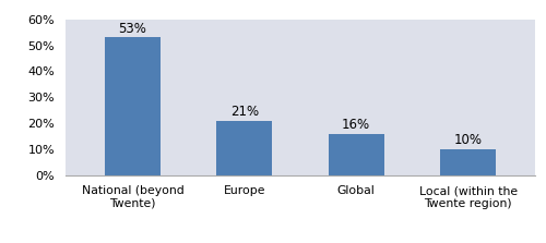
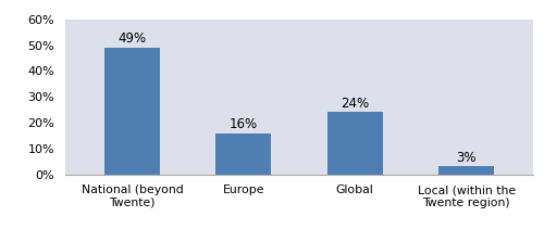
National (beyond Twente): 53% -> 49%
Europe: 21% -> 16%
Global: 16% -> 24%
Local (within the Twente region): 10% -> 3%
